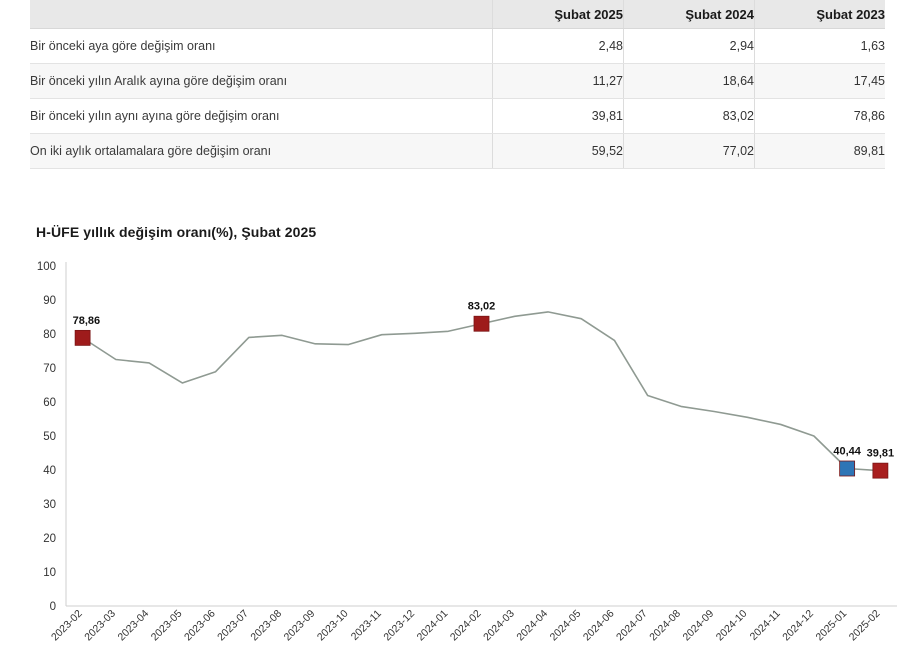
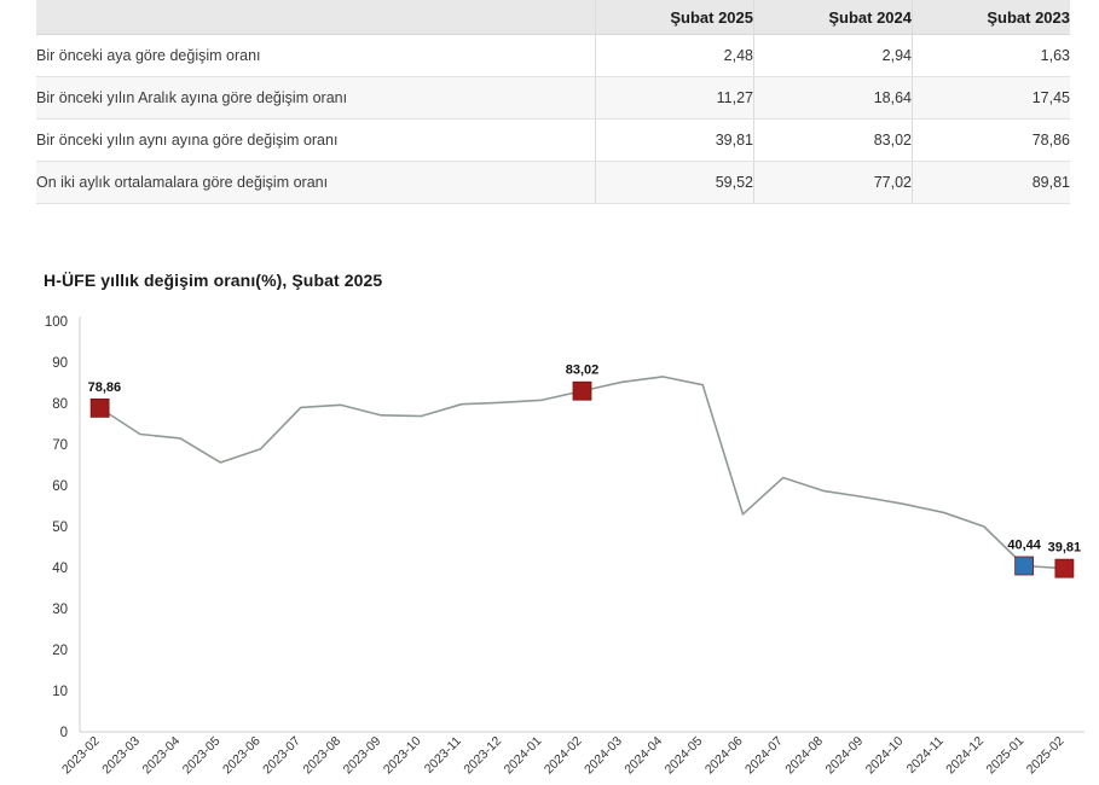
2024-06: 78 -> 53
